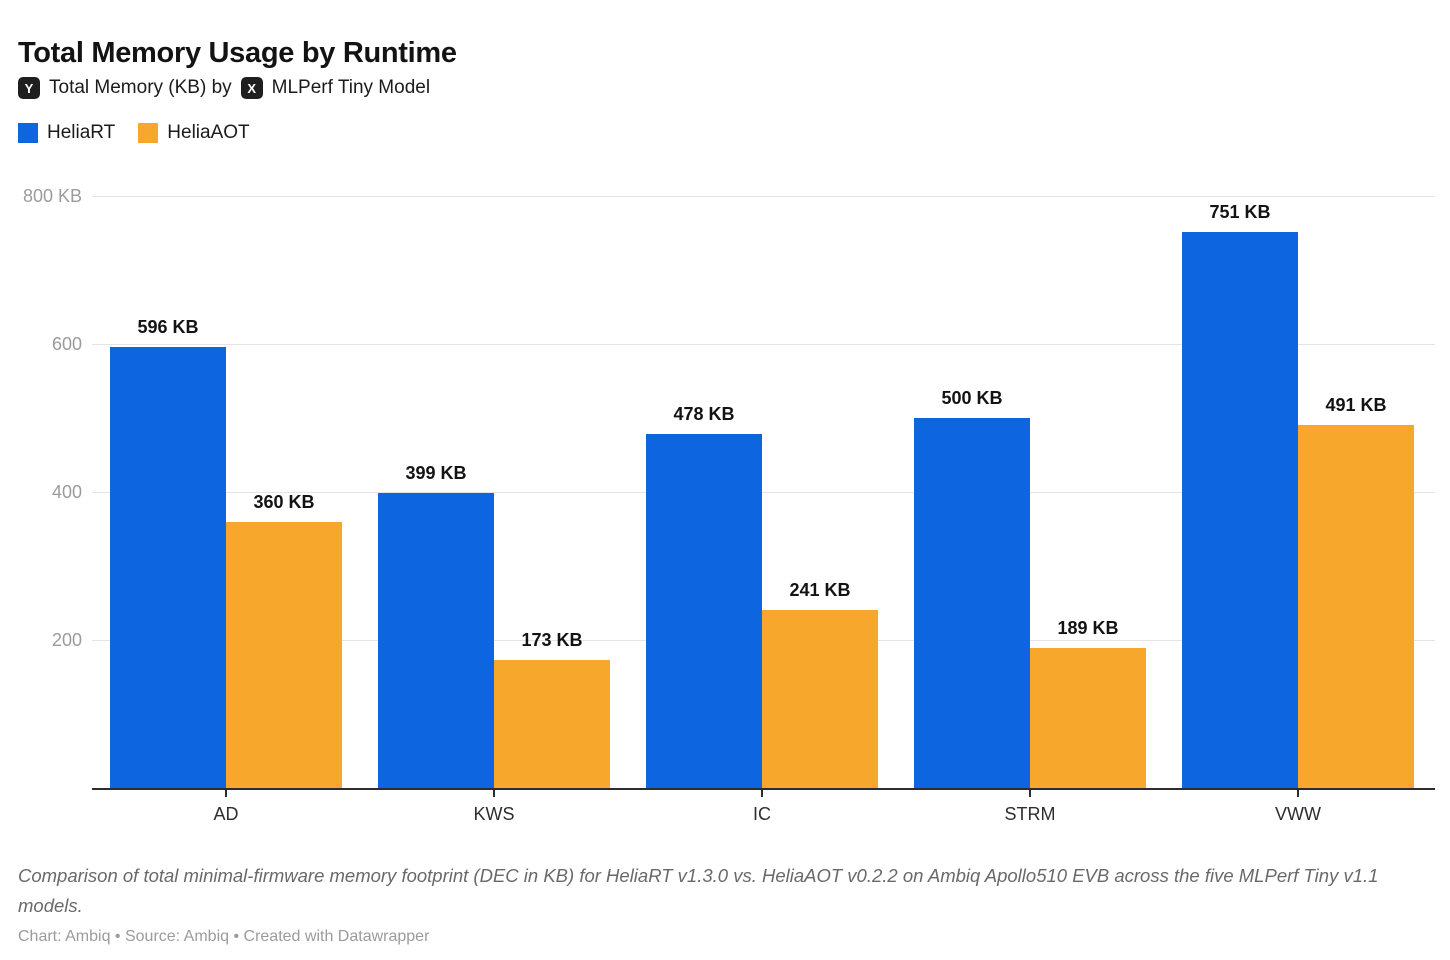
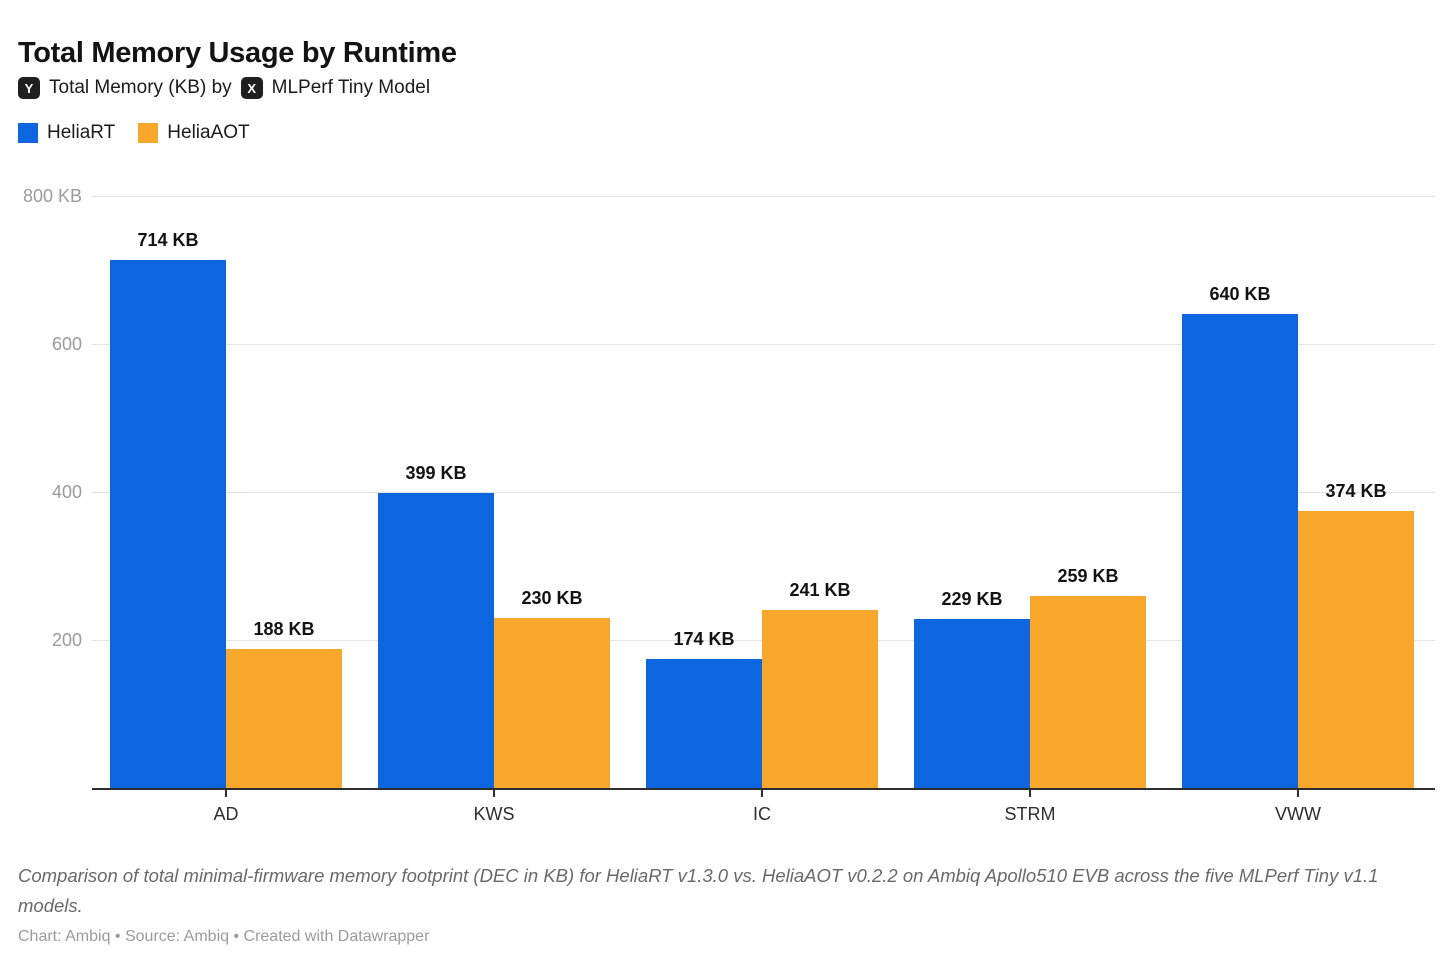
HeliaRT/AD: 596 -> 714
HeliaAOT/AD: 360 -> 188
HeliaAOT/KWS: 173 -> 230
HeliaRT/IC: 478 -> 174
HeliaRT/STRM: 500 -> 229
HeliaAOT/STRM: 189 -> 259
HeliaRT/VWW: 751 -> 640
HeliaAOT/VWW: 491 -> 374
